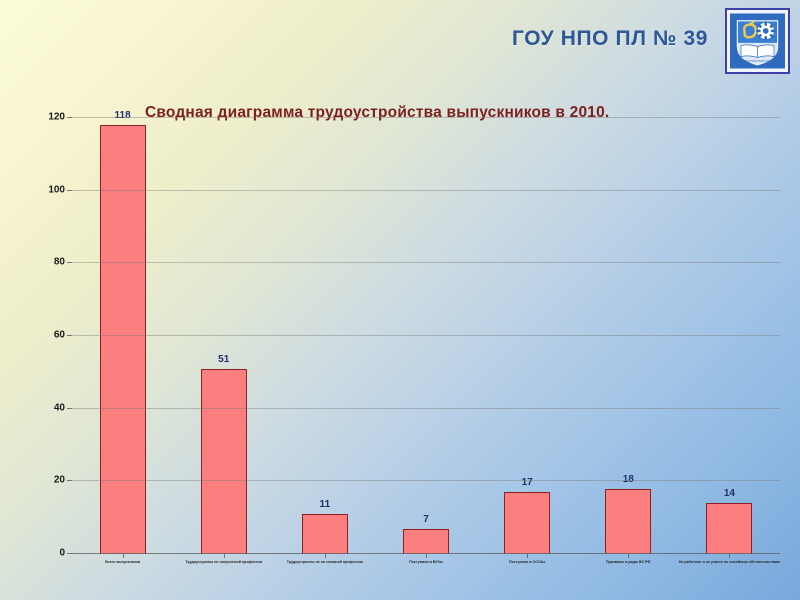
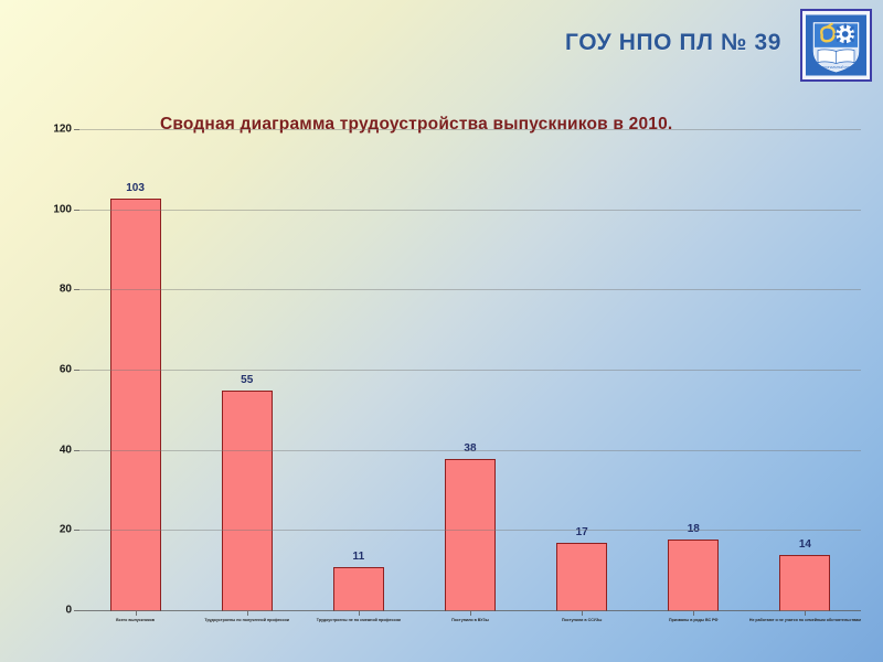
Всего выпускников: 118 -> 103
Трудоустроены по полученной профессии: 51 -> 55
Поступили в ВУЗы: 7 -> 38
